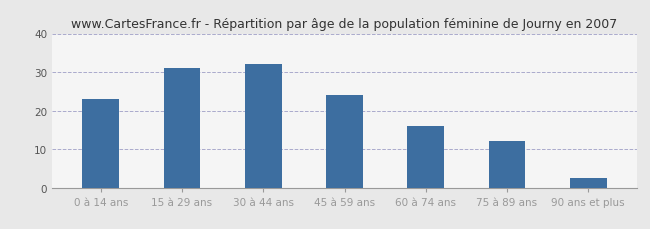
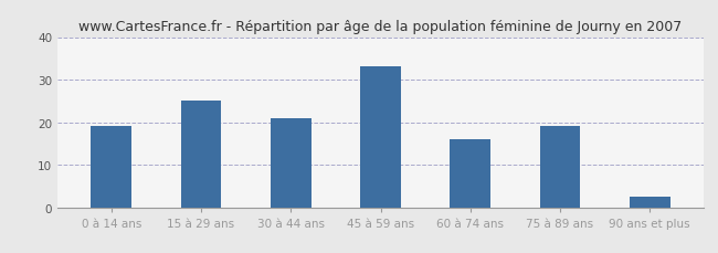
0 à 14 ans: 23.0 -> 19.0
15 à 29 ans: 31.0 -> 25.0
30 à 44 ans: 32.0 -> 21.0
45 à 59 ans: 24.0 -> 33.0
75 à 89 ans: 12.0 -> 19.0
